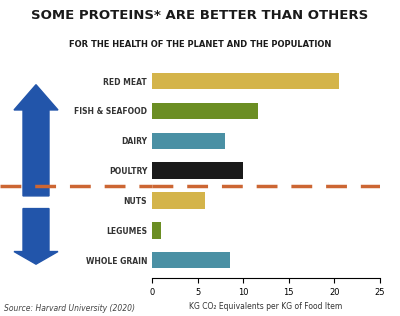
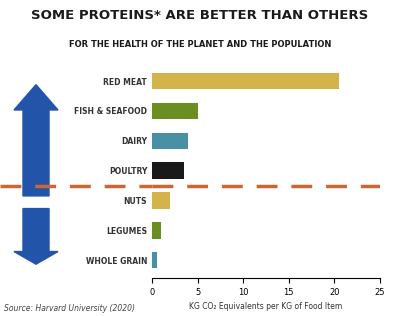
FISH & SEAFOOD: 11.6 -> 5.0
DAIRY: 8.0 -> 4.0
POULTRY: 10.0 -> 3.5
NUTS: 5.8 -> 2.0
WHOLE GRAIN: 8.6 -> 0.5
